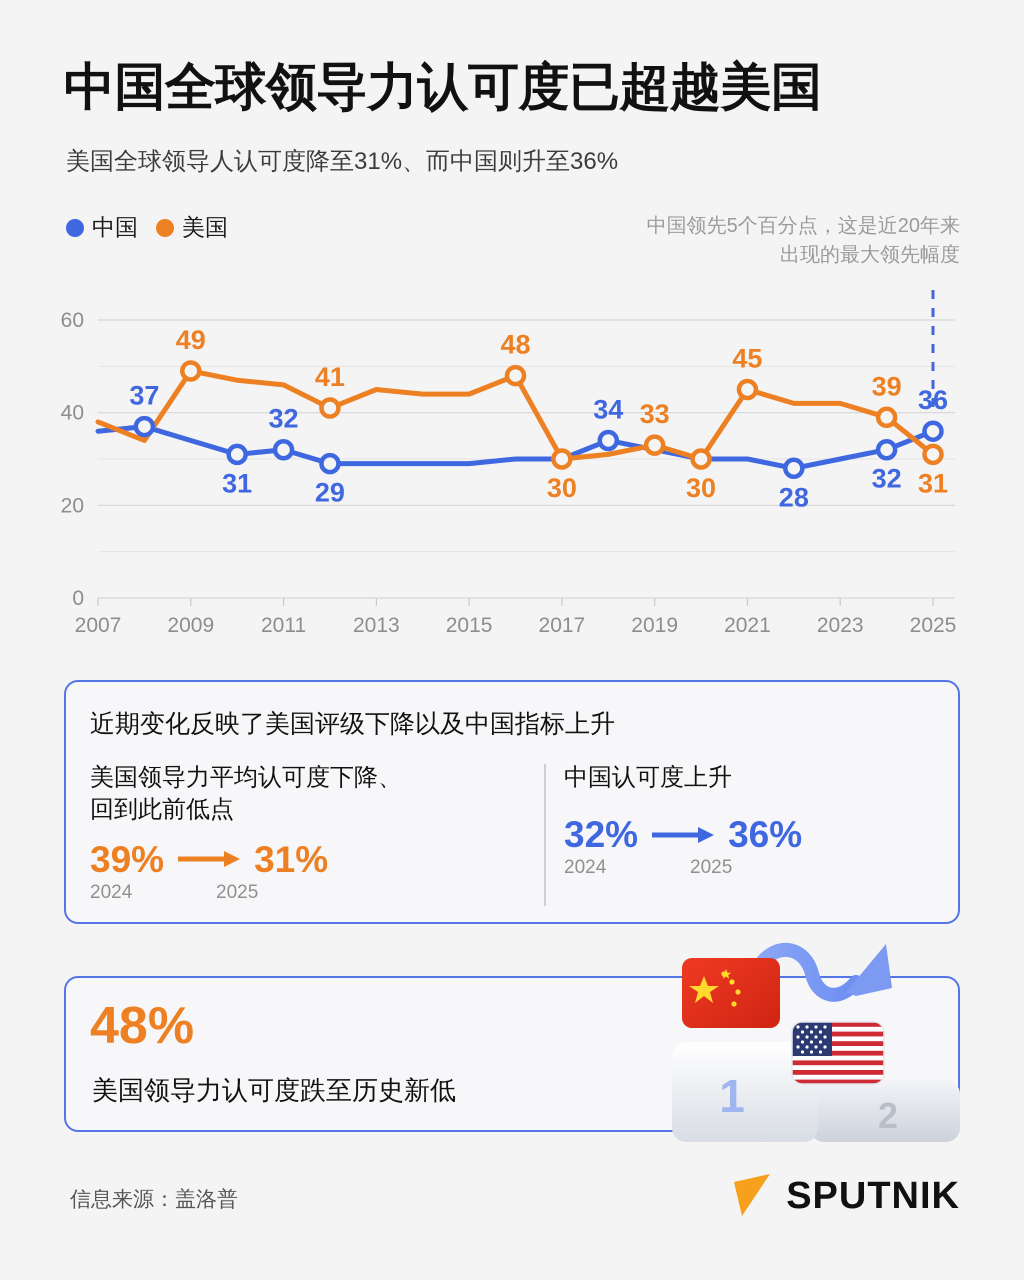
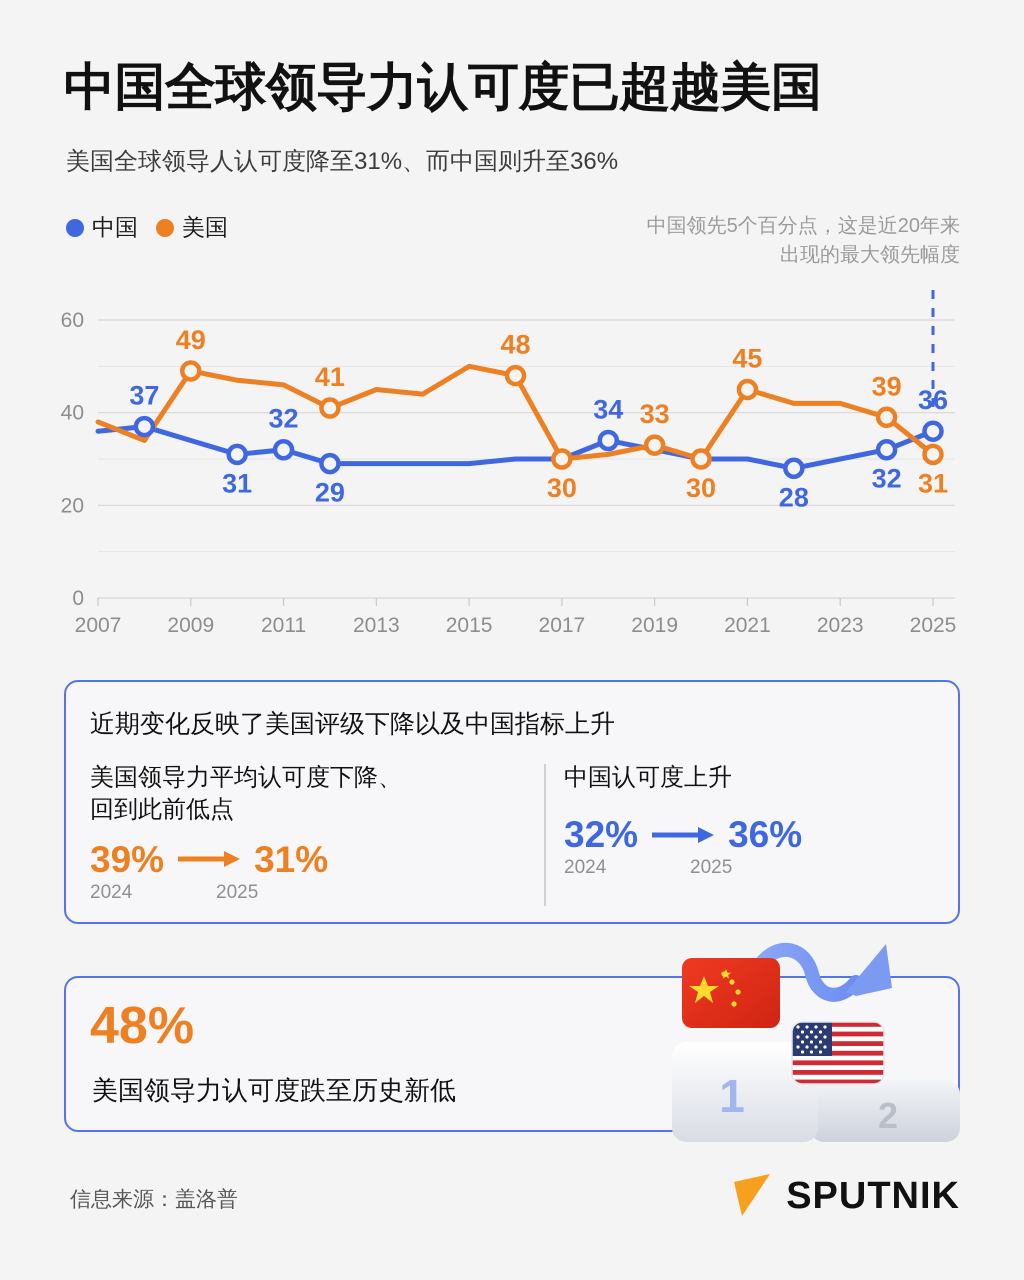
美国/2015: 44 -> 50
